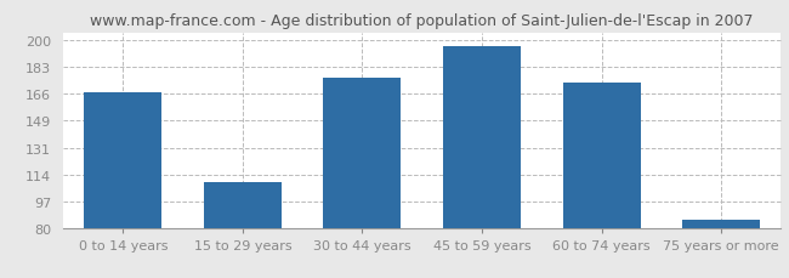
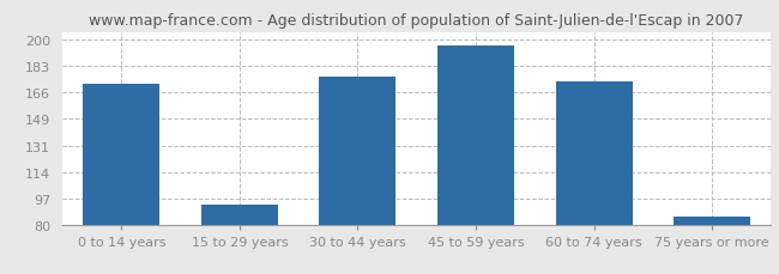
0 to 14 years: 167 -> 171
15 to 29 years: 109 -> 93
